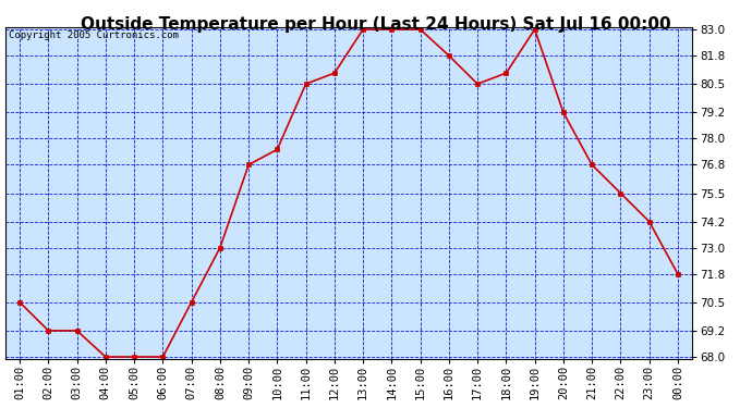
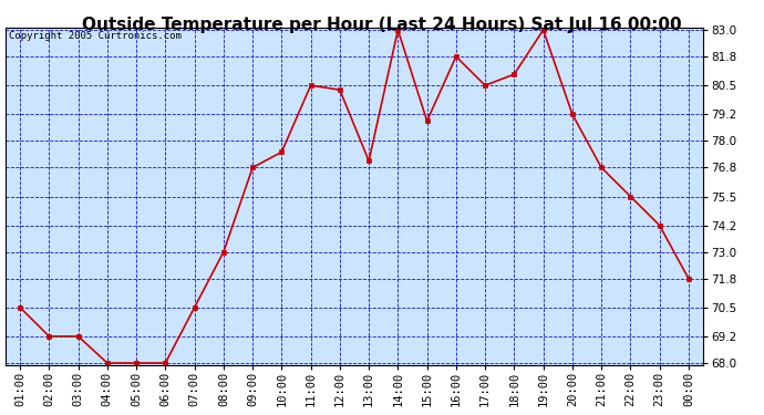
12:00: 81.0 -> 80.3
13:00: 83.0 -> 77.1
15:00: 83.0 -> 78.9
